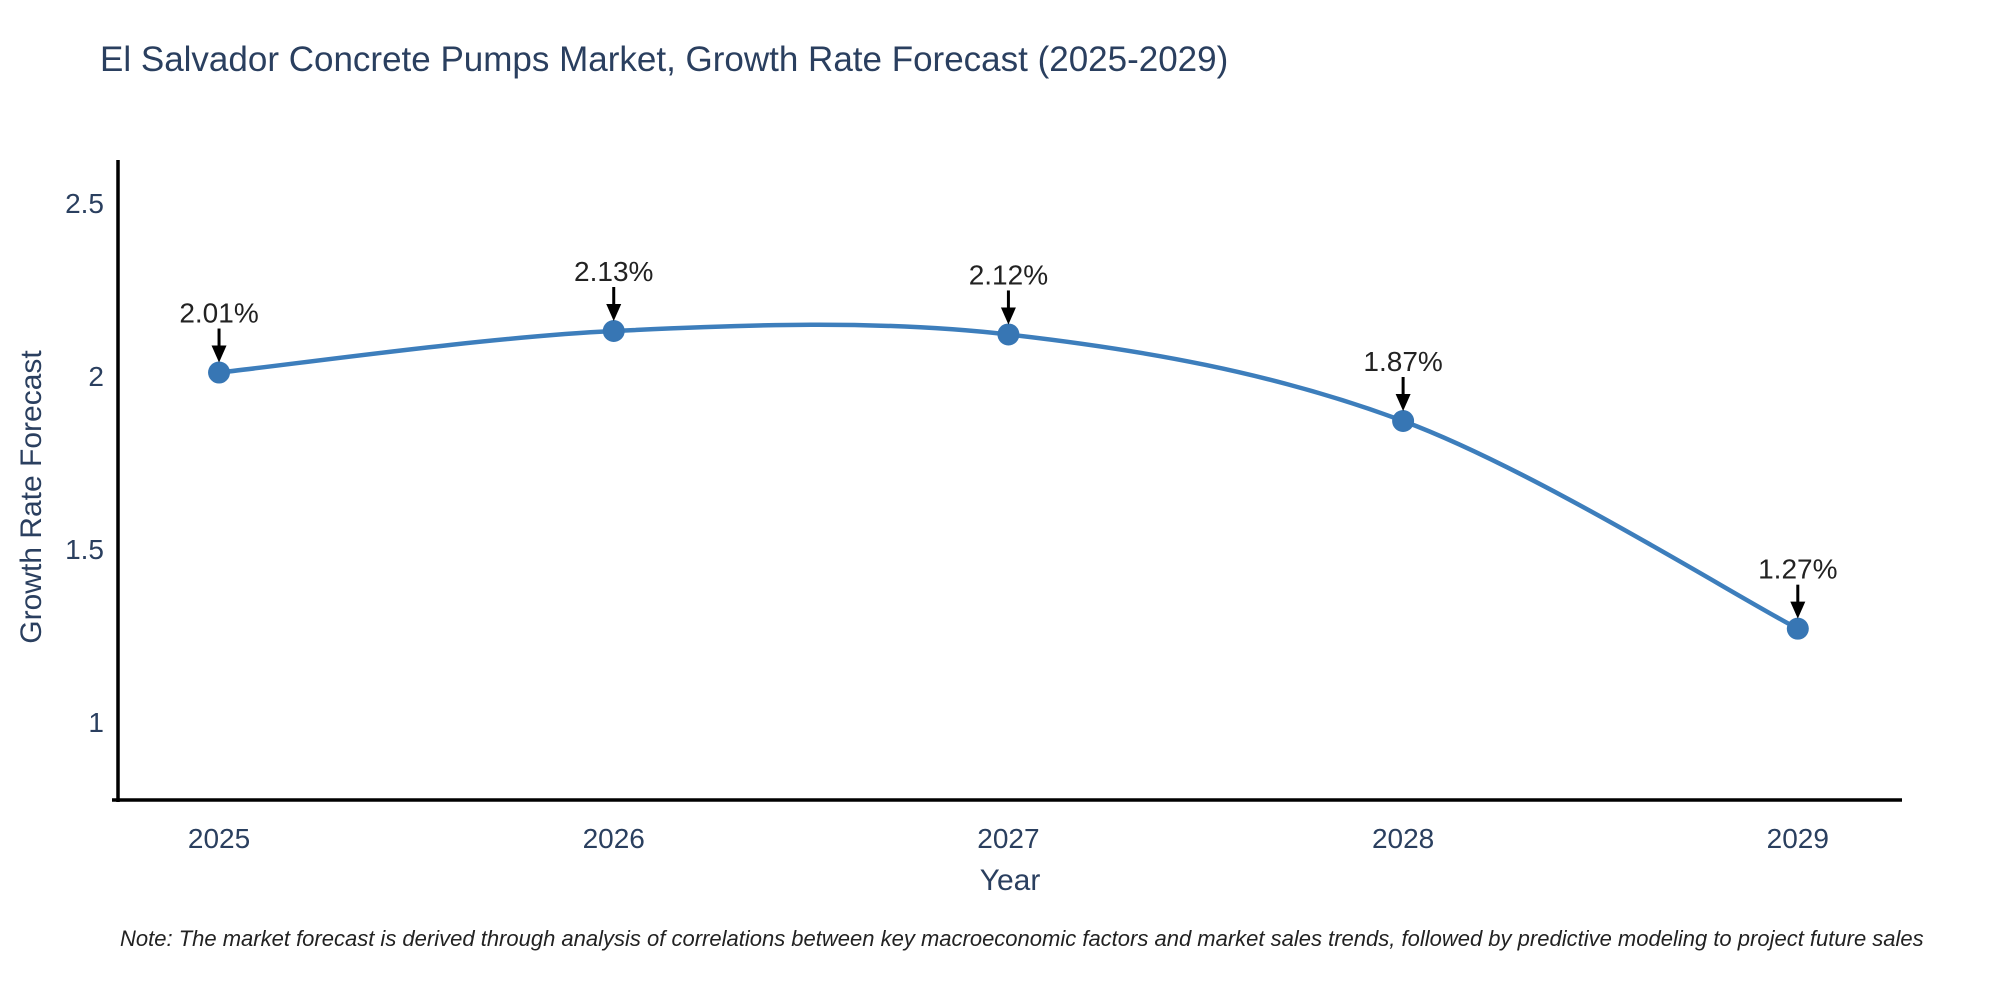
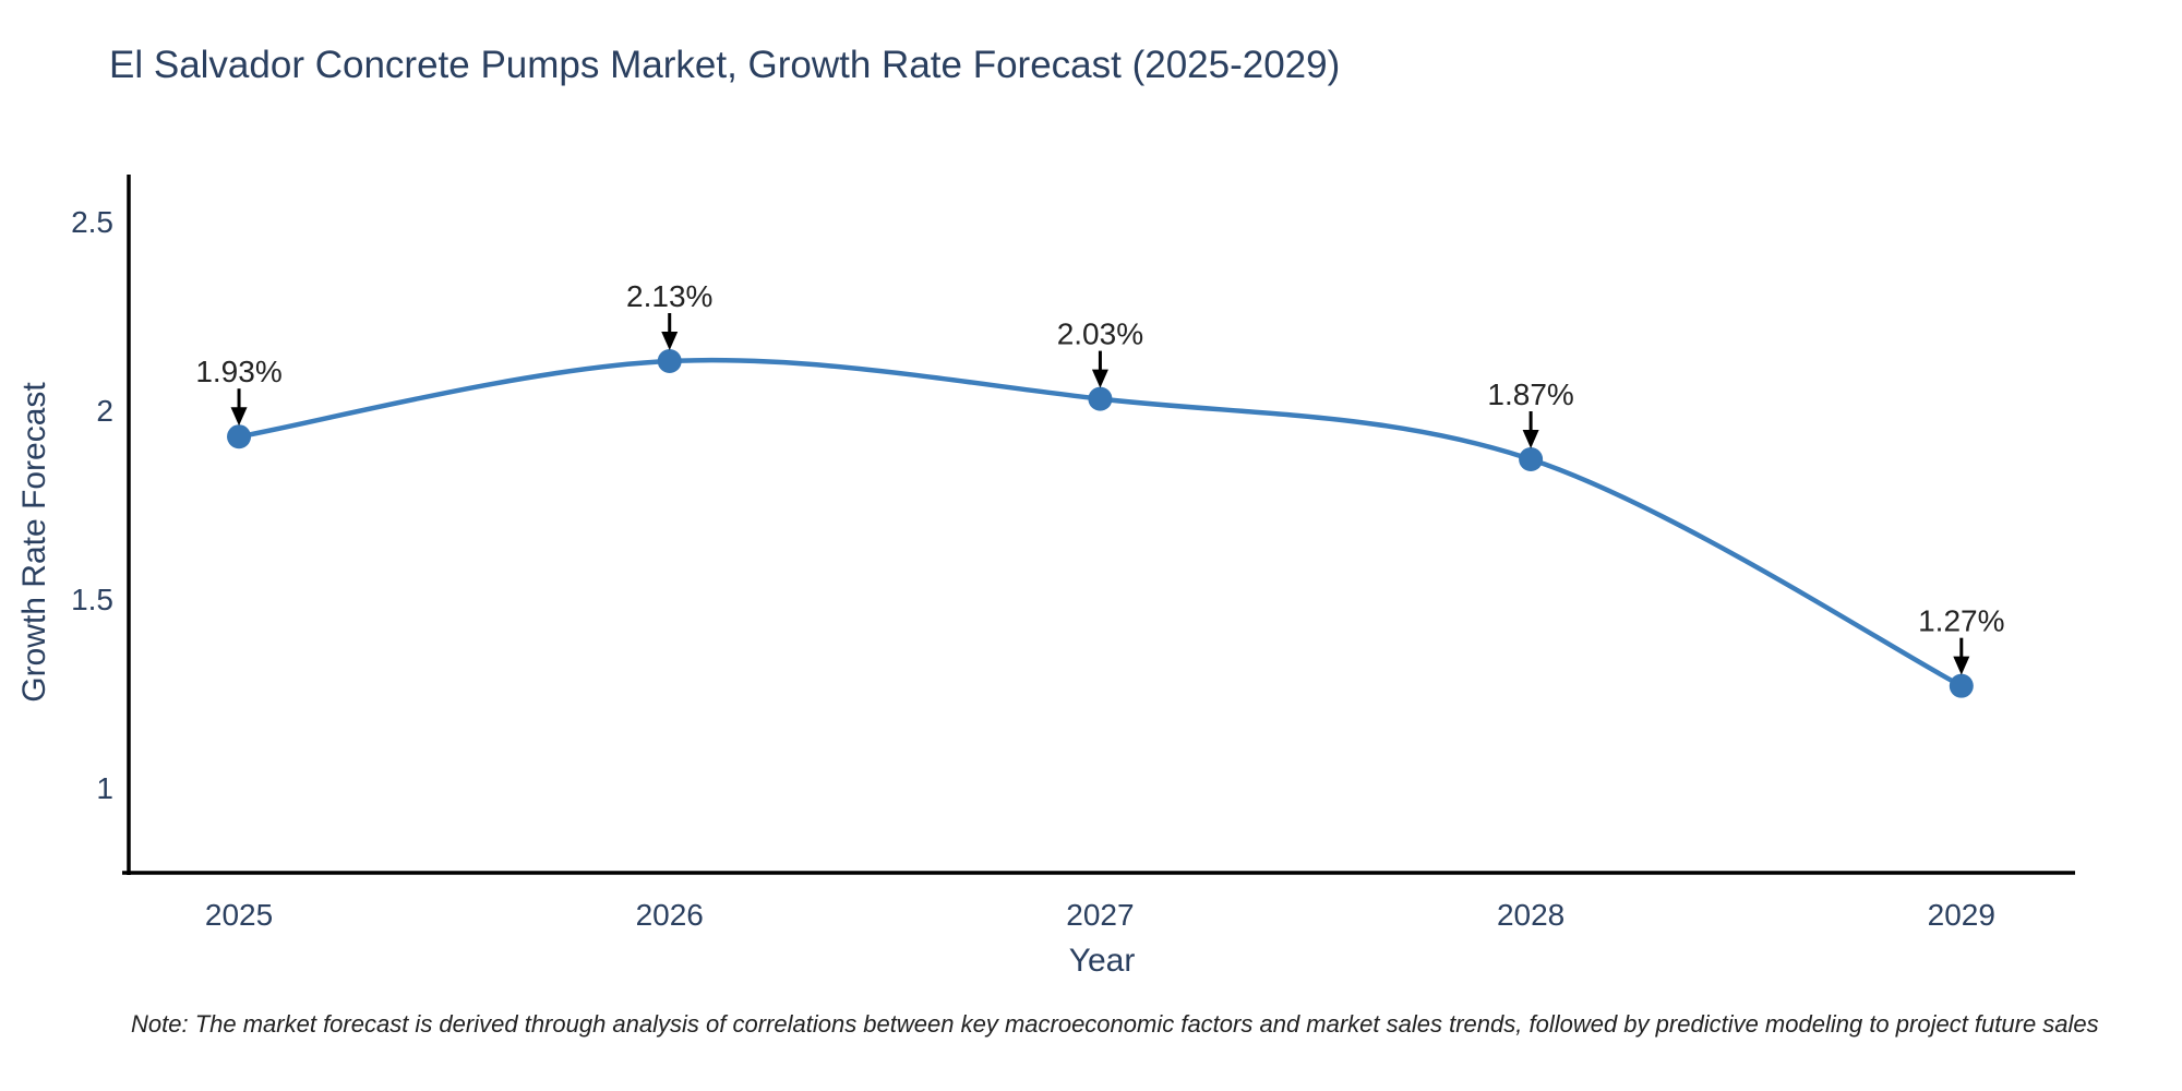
2025: 2.01% -> 1.93%
2027: 2.12% -> 2.03%
